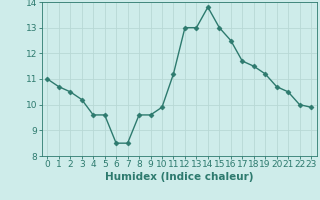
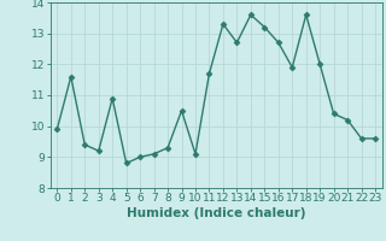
0: 11.0 -> 9.9
1: 10.7 -> 11.6
2: 10.5 -> 9.4
3: 10.2 -> 9.2
4: 9.6 -> 10.9
5: 9.6 -> 8.8
6: 8.5 -> 9.0
7: 8.5 -> 9.1
8: 9.6 -> 9.3
9: 9.6 -> 10.5
10: 9.9 -> 9.1
11: 11.2 -> 11.7
12: 13.0 -> 13.3
13: 13.0 -> 12.7
14: 13.8 -> 13.6
15: 13.0 -> 13.2
16: 12.5 -> 12.7
17: 11.7 -> 11.9
18: 11.5 -> 13.6
19: 11.2 -> 12.0
20: 10.7 -> 10.4
21: 10.5 -> 10.2
22: 10.0 -> 9.6
23: 9.9 -> 9.6
